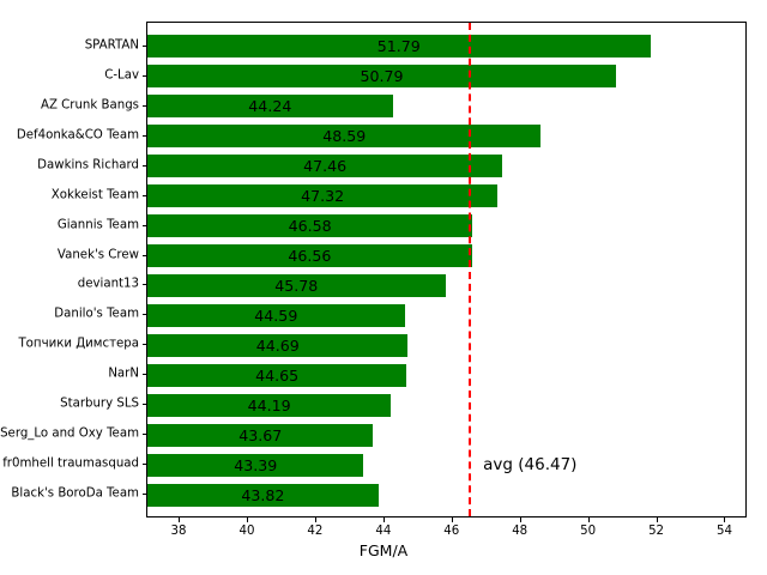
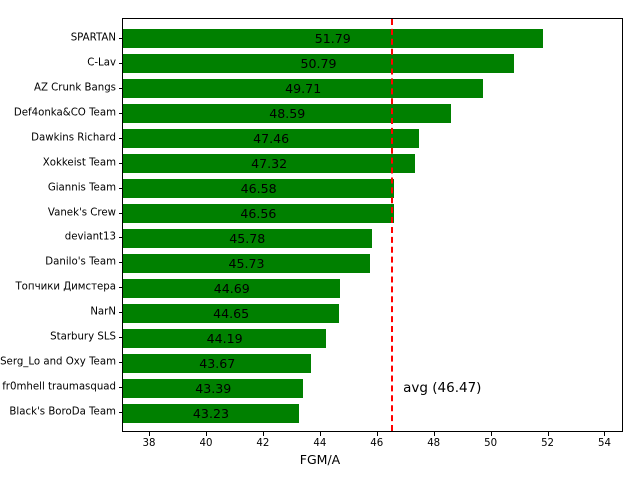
AZ Crunk Bangs: 44.24 -> 49.71
Danilo's Team: 44.59 -> 45.73
Black's BoroDa Team: 43.82 -> 43.23
